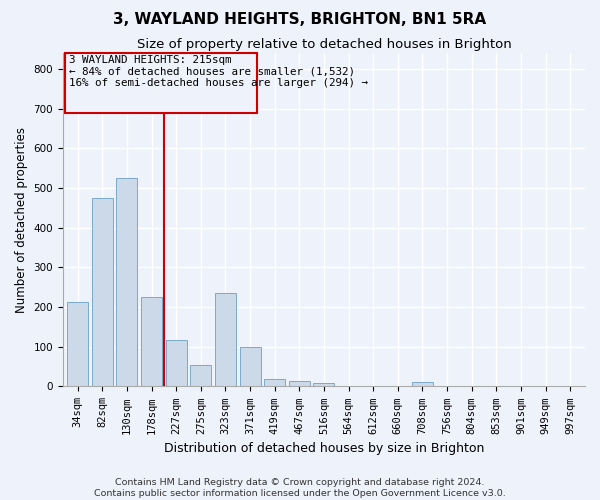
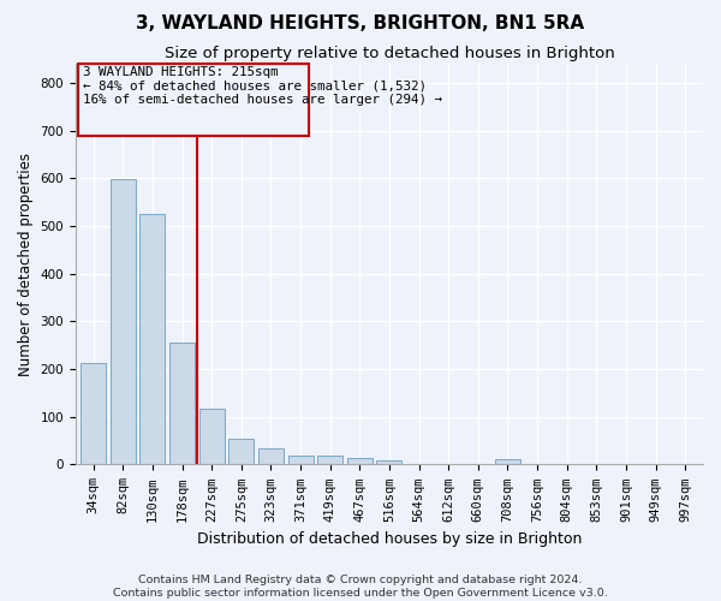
82sqm: 475 -> 598
178sqm: 225 -> 256
323sqm: 235 -> 33
371sqm: 100 -> 20
